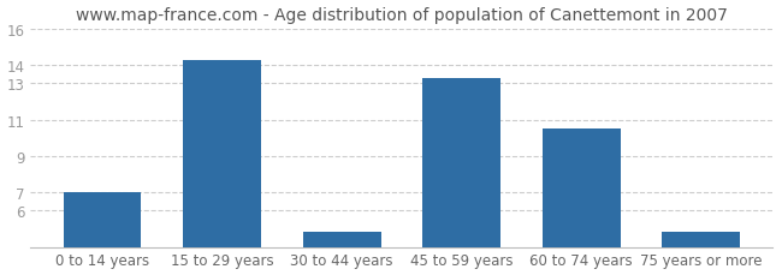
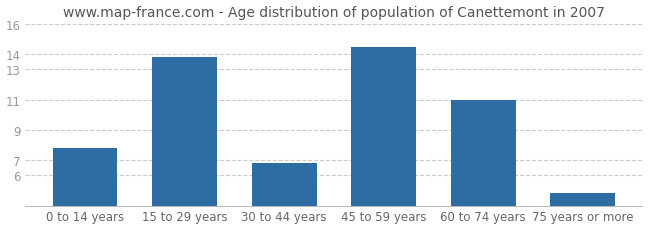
0 to 14 years: 7.0 -> 7.8
15 to 29 years: 14.3 -> 13.8
30 to 44 years: 4.8 -> 6.8
45 to 59 years: 13.3 -> 14.5
60 to 74 years: 10.5 -> 11.0
